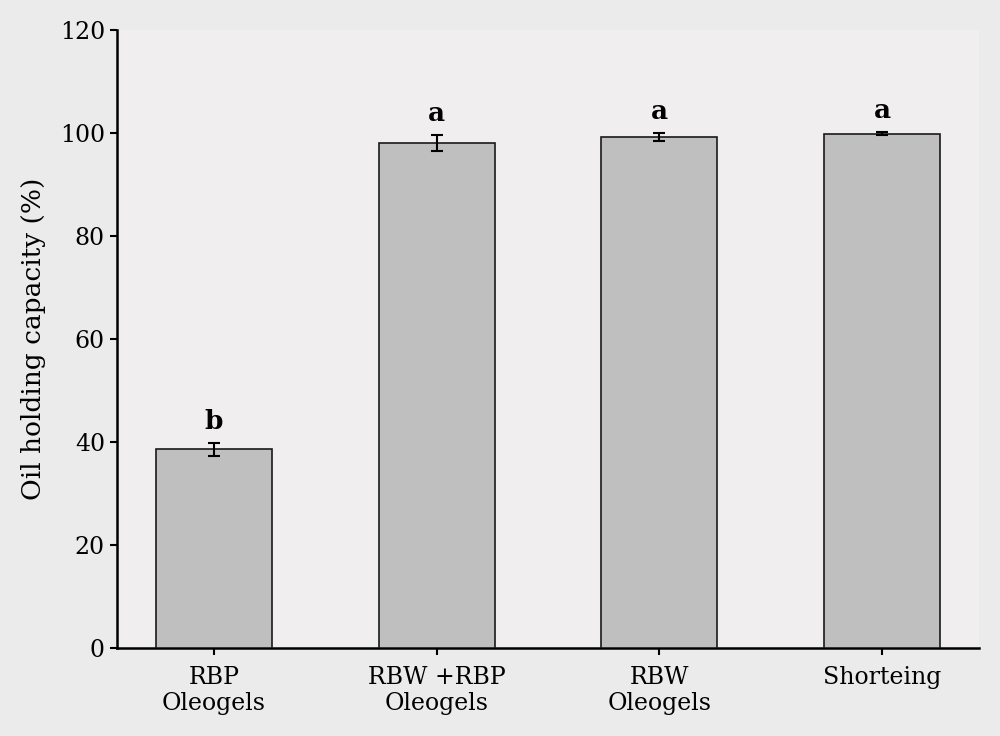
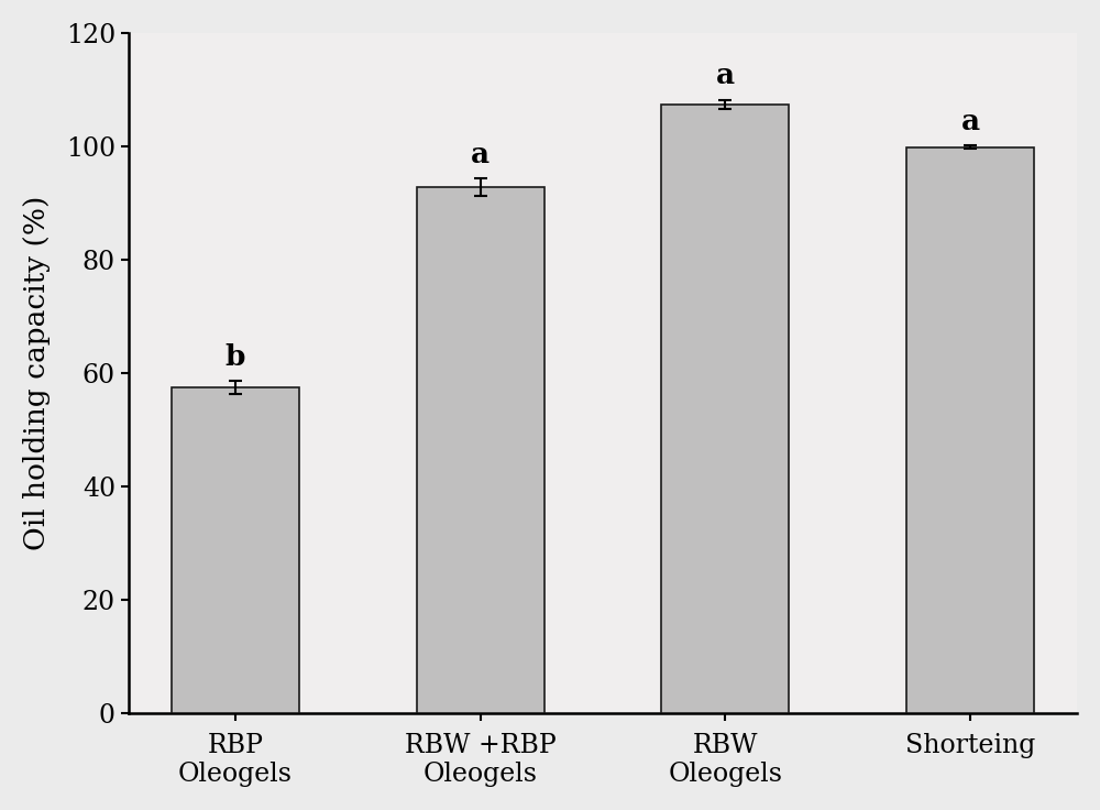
RBP Oleogels: 38.5 -> 57.4
RBW +RBP Oleogels: 98.0 -> 92.8
RBW Oleogels: 99.2 -> 107.4
